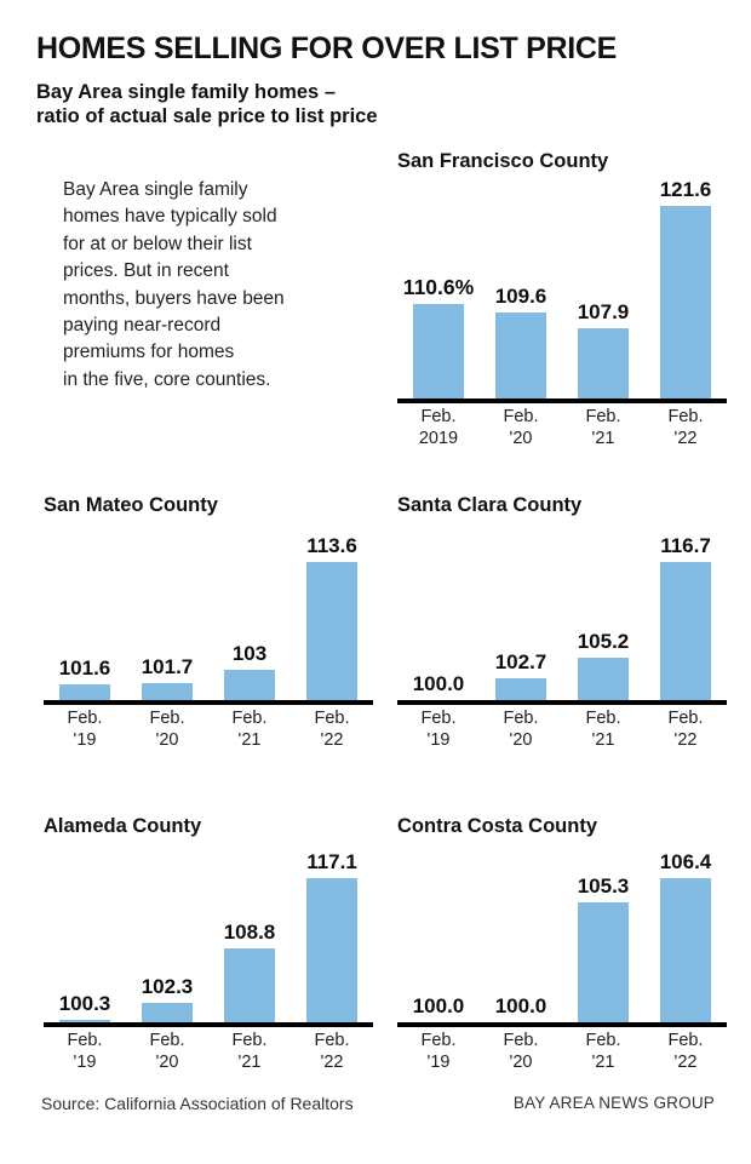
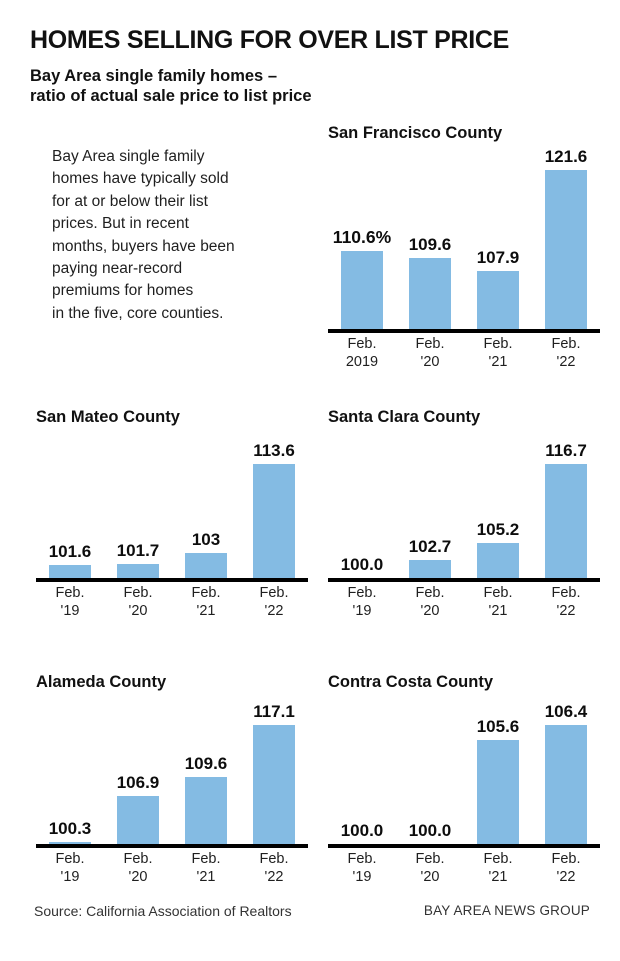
Alameda County/Feb. '20: 102.3 -> 106.9
Alameda County/Feb. '21: 108.8 -> 109.6
Contra Costa County/Feb. '21: 105.3 -> 105.6
